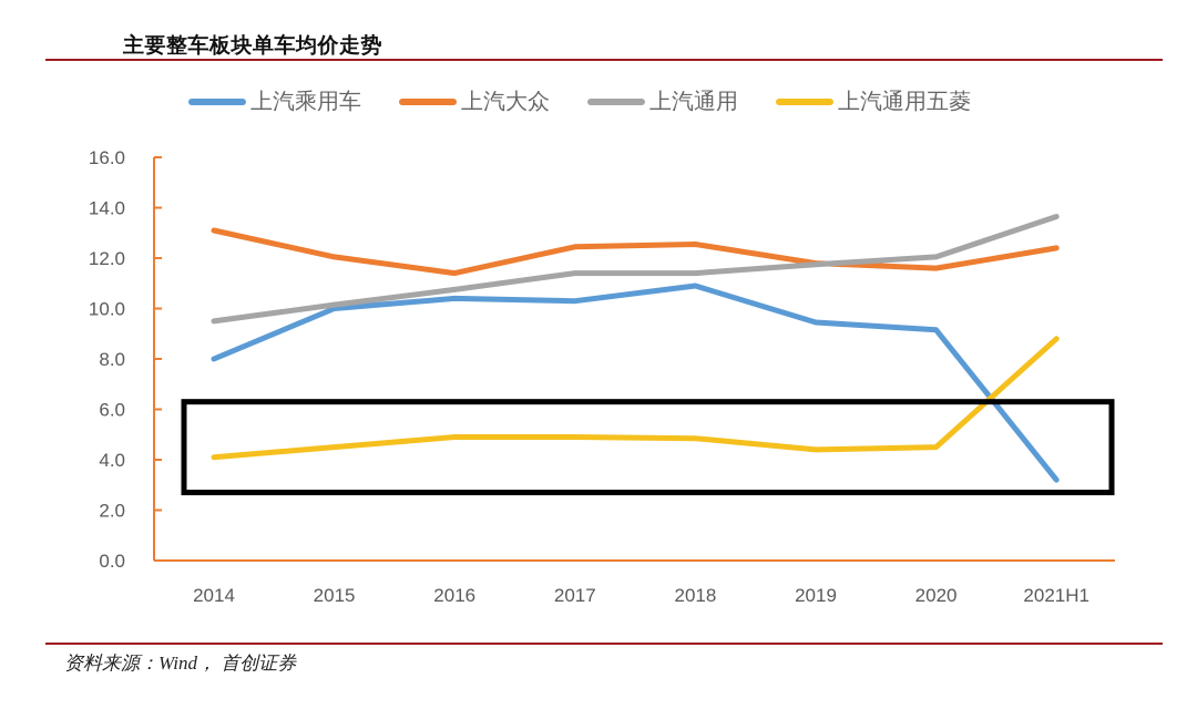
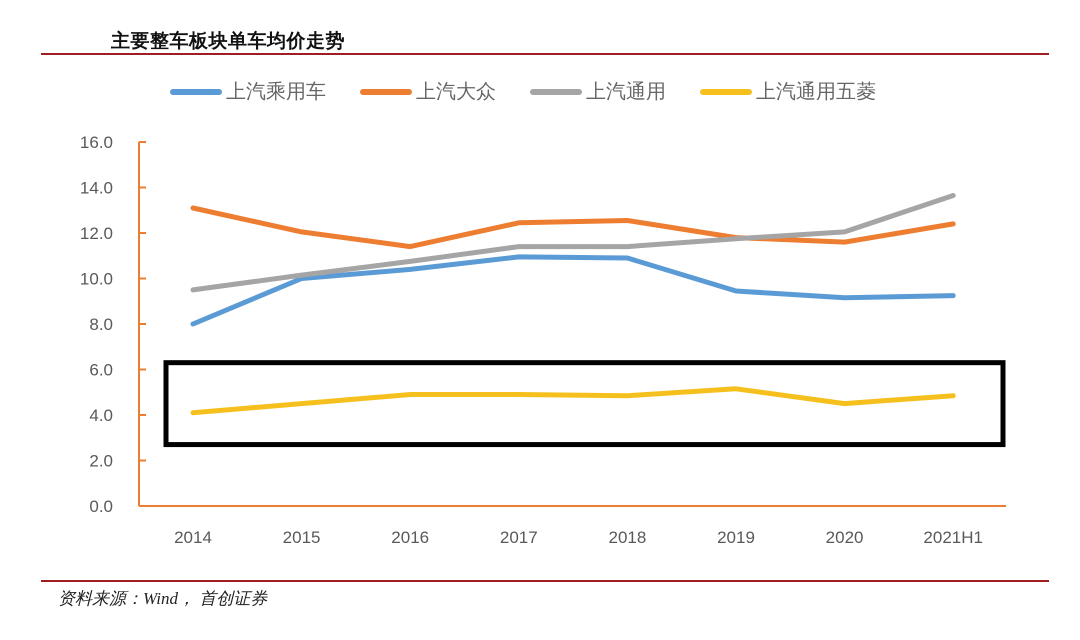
上汽乘用车/2017: 10.3 -> 10.9
上汽通用五菱/2019: 4.4 -> 5.2
上汽乘用车/2021H1: 3.2 -> 9.2
上汽通用五菱/2021H1: 8.8 -> 4.8
